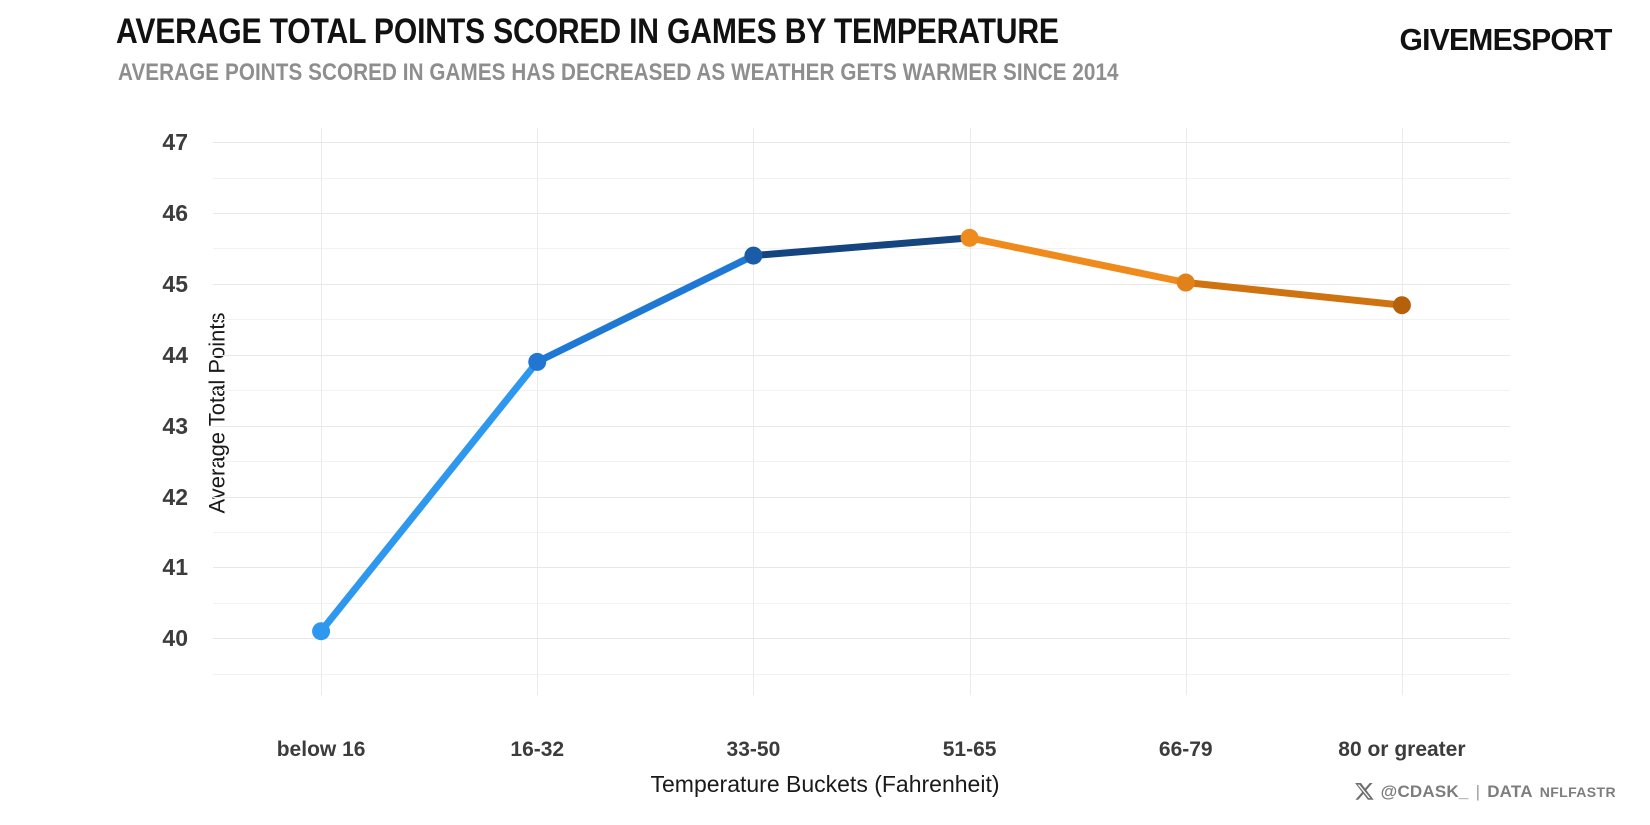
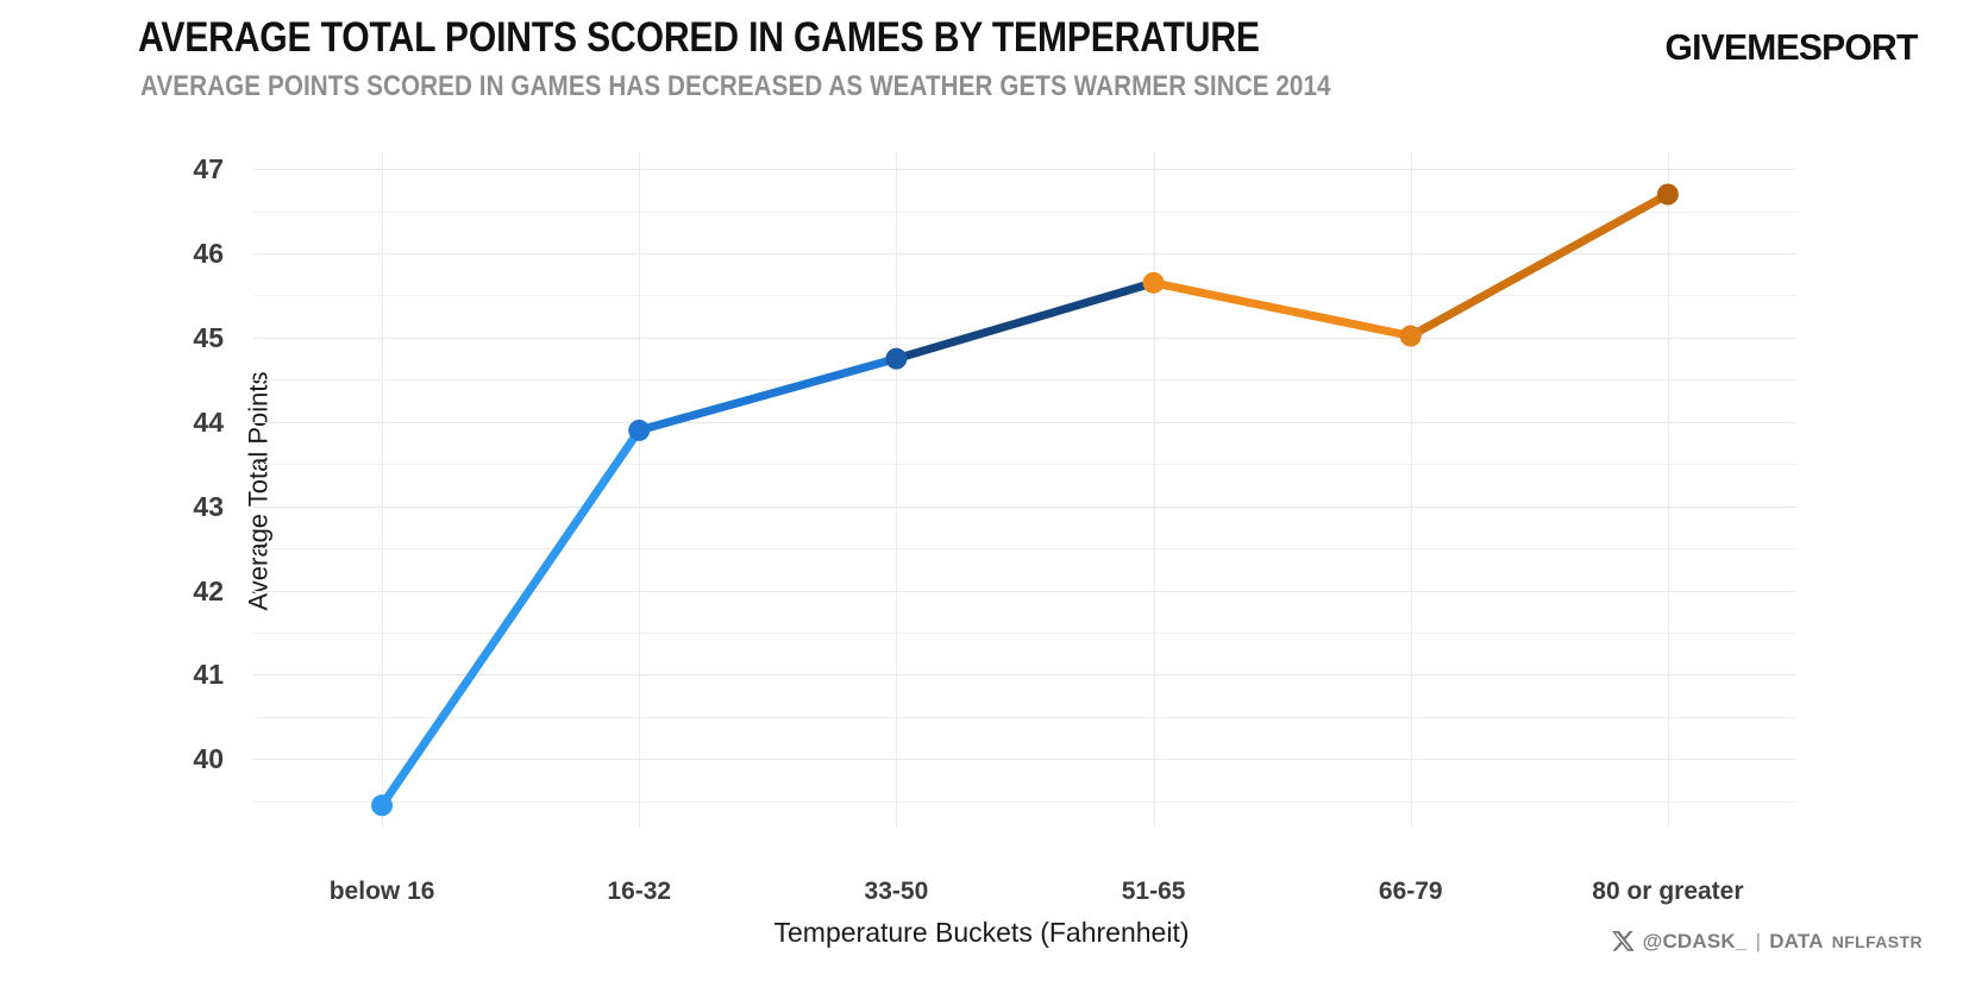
below 16: 40.1 -> 39.5
33-50: 45.4 -> 44.8
80 or greater: 44.7 -> 46.7
